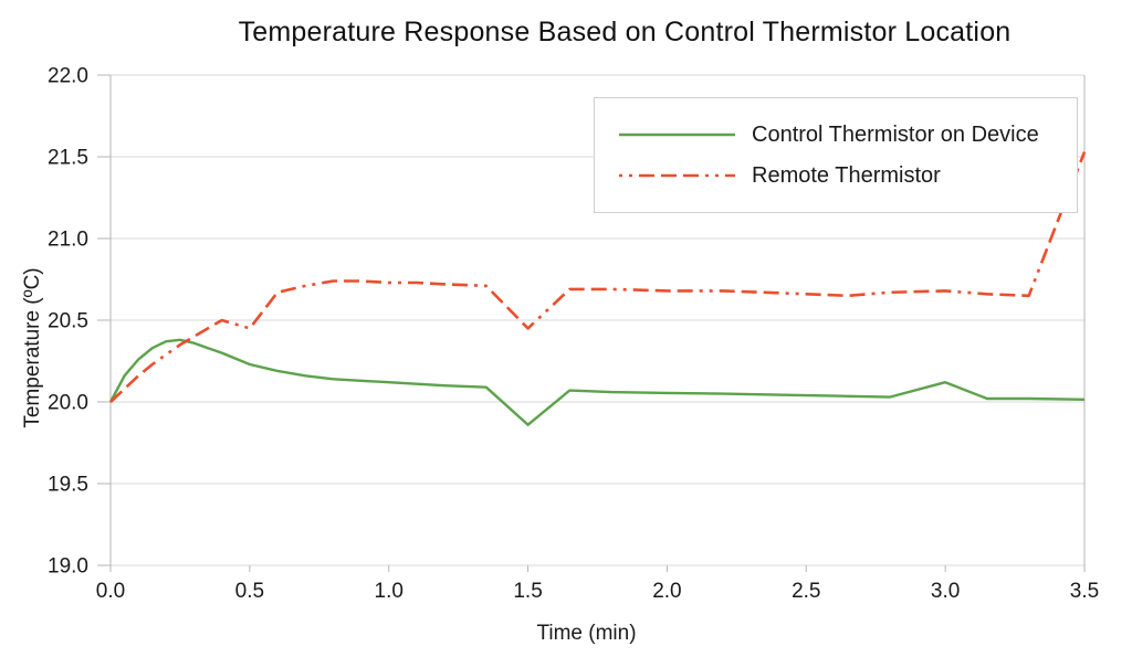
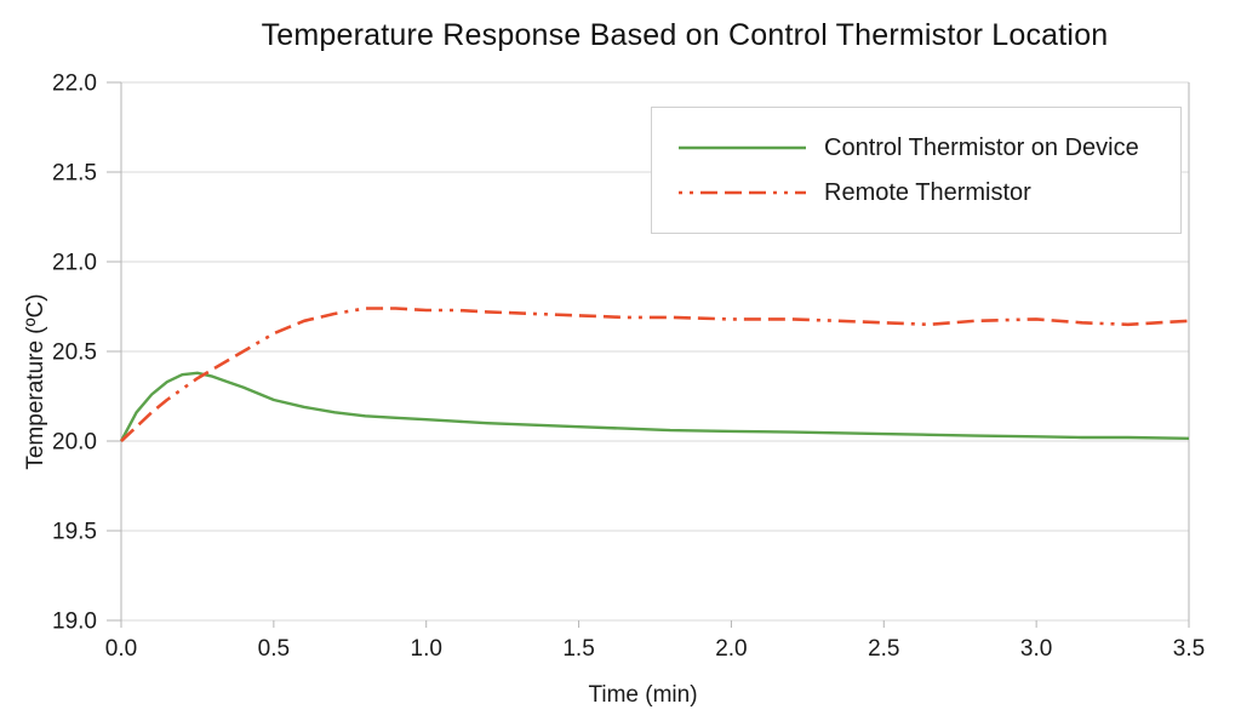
Remote Thermistor/0.5: 20.45 -> 20.60
Control Thermistor on Device/1.5: 19.86 -> 20.08
Remote Thermistor/1.5: 20.45 -> 20.70
Control Thermistor on Device/3.0: 20.12 -> 20.02
Remote Thermistor/3.5: 21.53 -> 20.67
